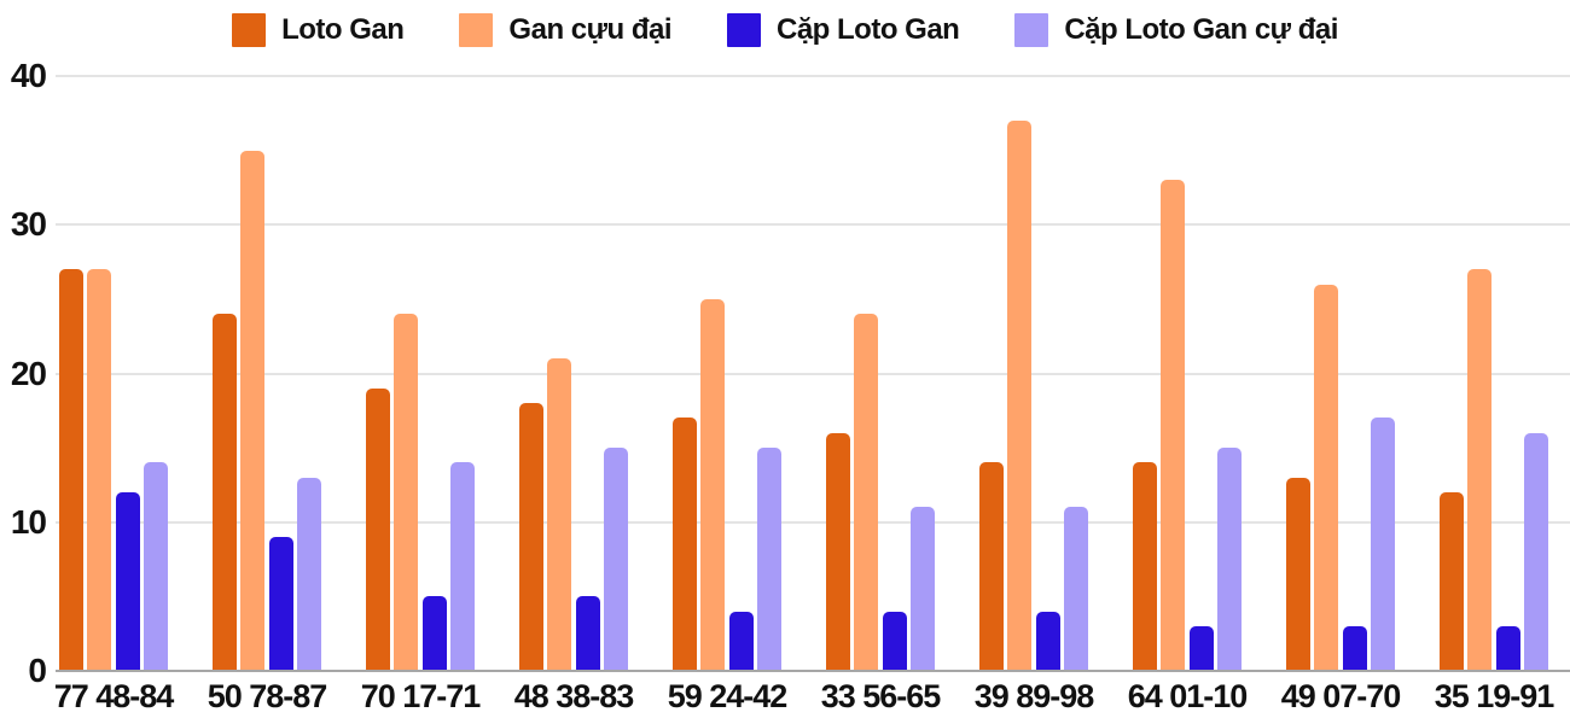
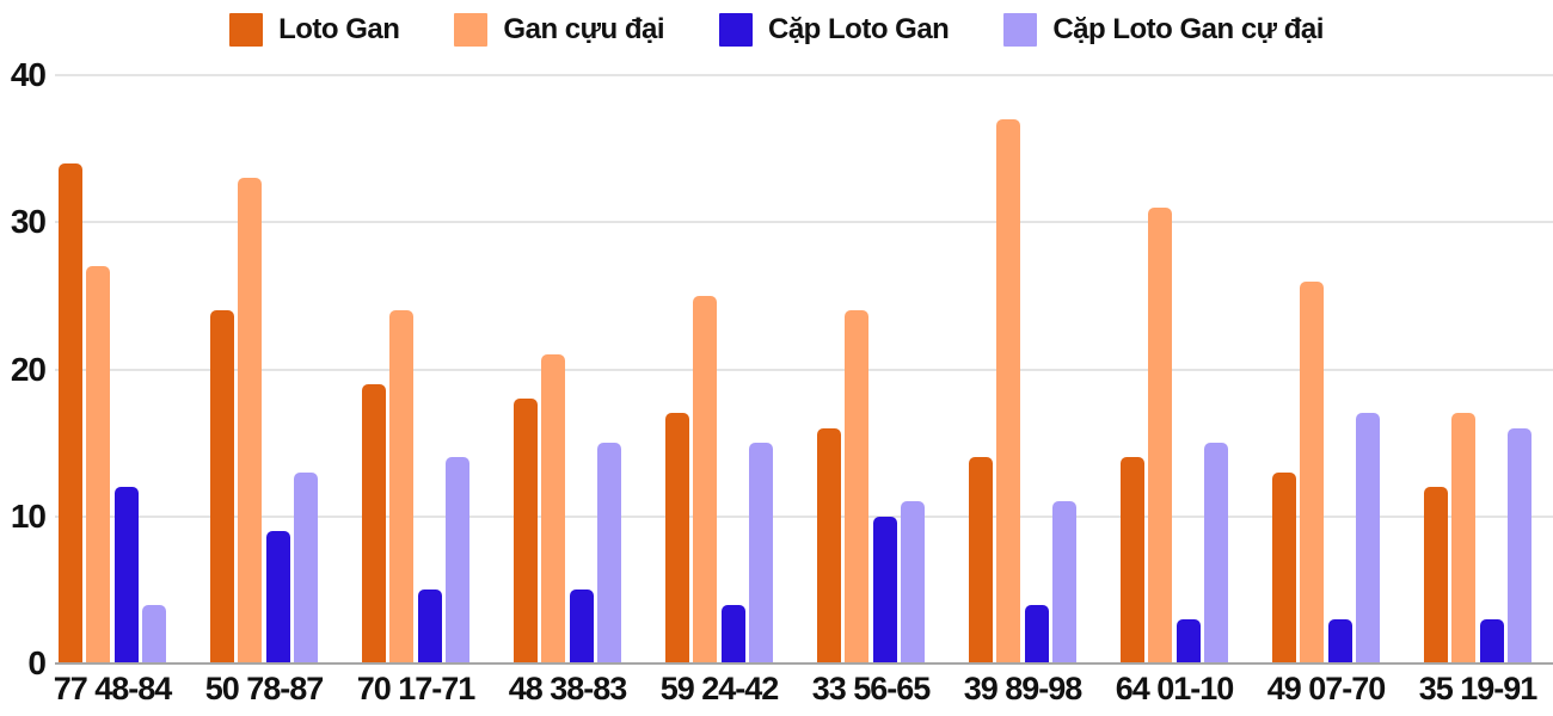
Loto Gan/77 48-84: 27 -> 34
Cặp Loto Gan cự đại/77 48-84: 14 -> 4
Gan cựu đại/50 78-87: 35 -> 33
Cặp Loto Gan/33 56-65: 4 -> 10
Gan cựu đại/64 01-10: 33 -> 31
Gan cựu đại/35 19-91: 27 -> 17
